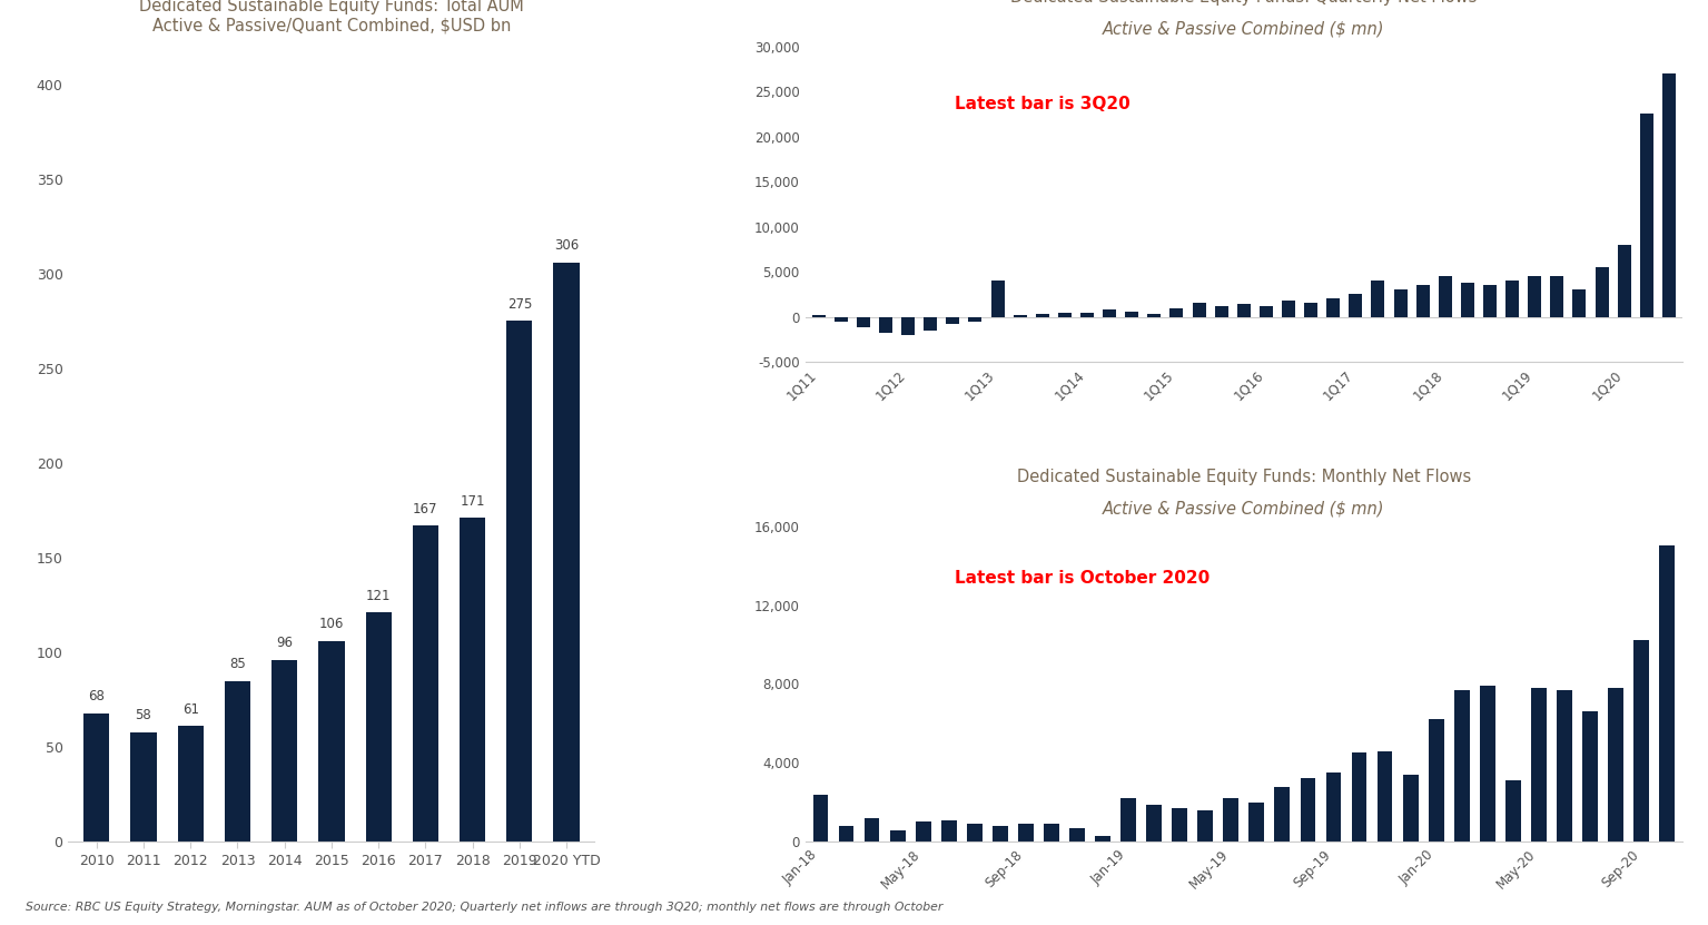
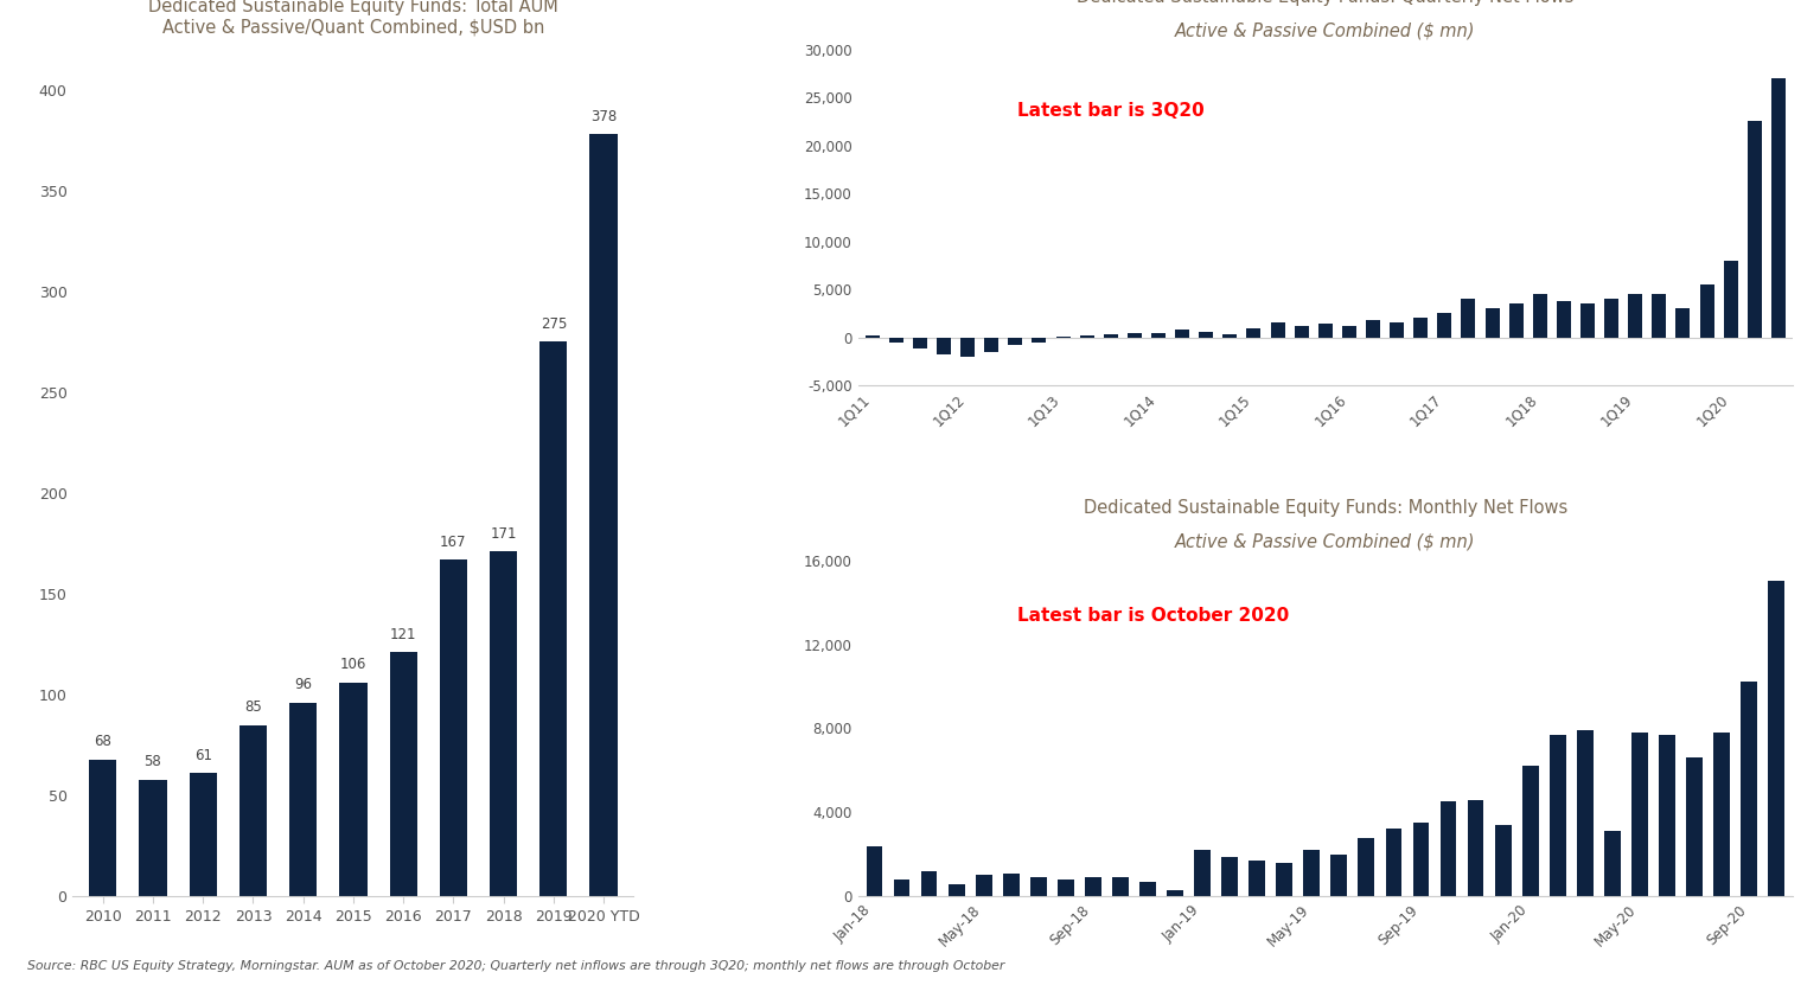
2020 YTD: 306 -> 378
1Q13: 4,000 -> 100
